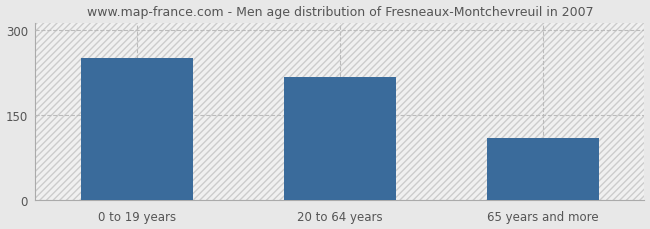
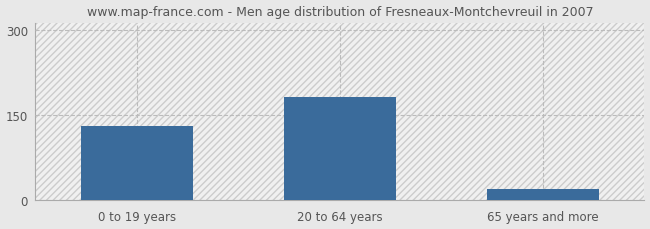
0 to 19 years: 250 -> 130
20 to 64 years: 216 -> 182
65 years and more: 110 -> 20
